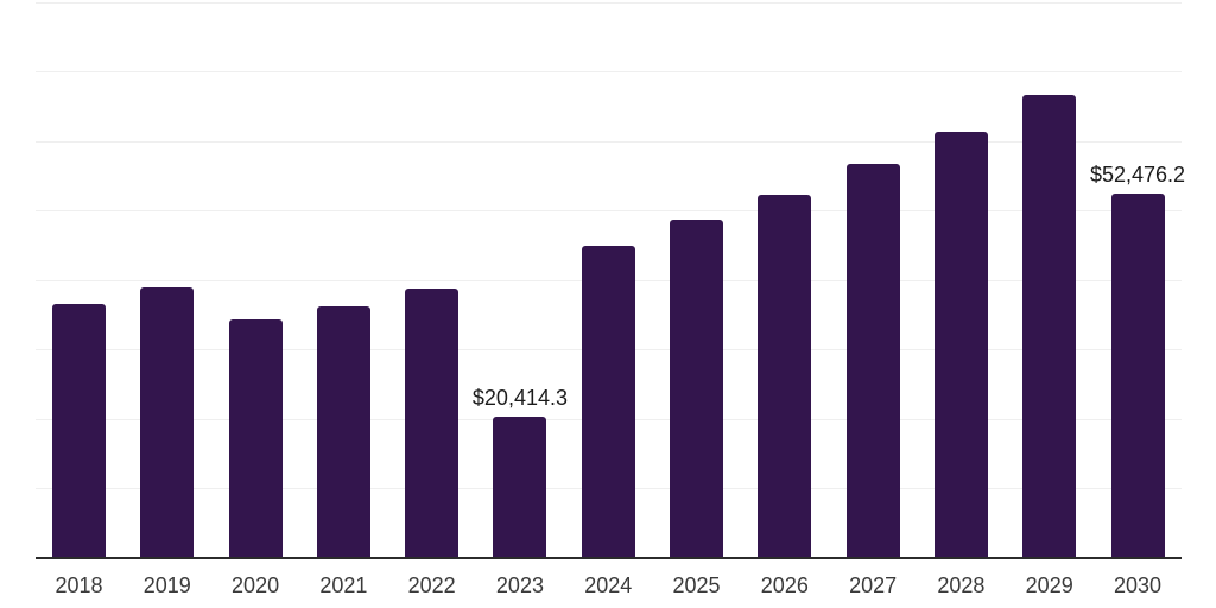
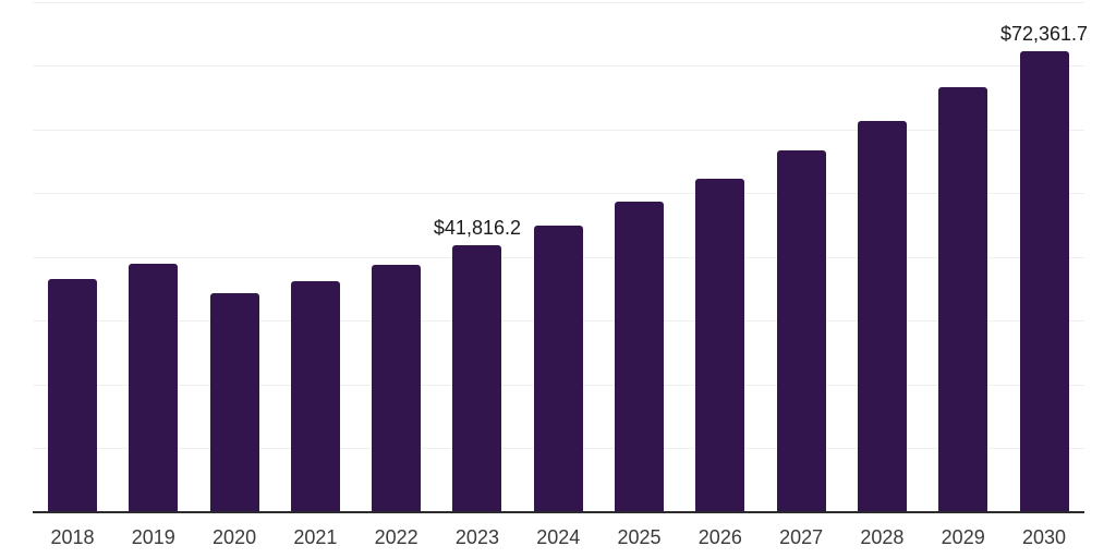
2023: $20,414.3 -> $41,816.2
2030: $52,476.2 -> $72,361.7
